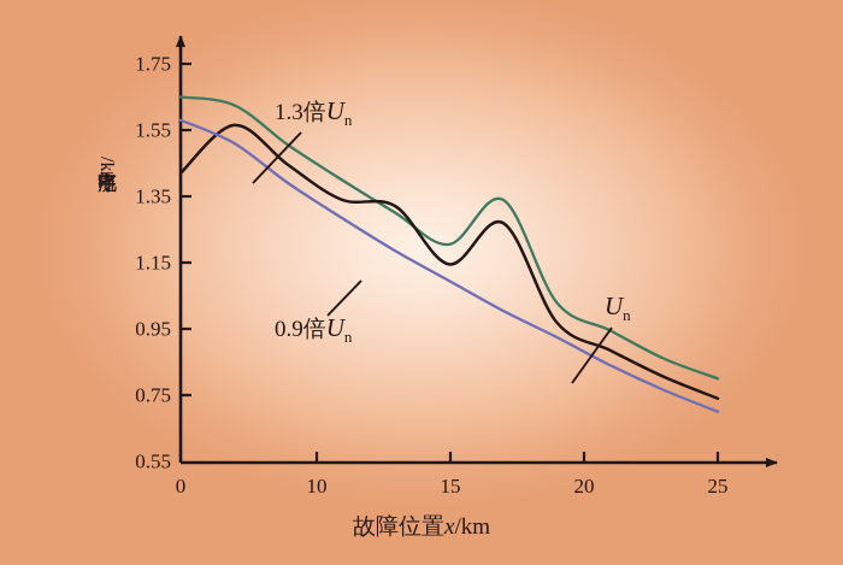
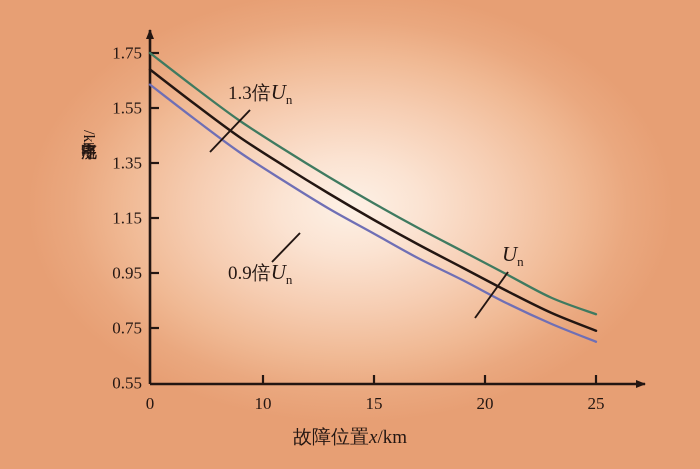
1.3倍Un/0: 1.65 -> 1.75
Un/0: 1.42 -> 1.69
0.9倍Un/0: 1.58 -> 1.64
Un/10: 1.32 -> 1.24
1.3倍Un/15: 1.34 -> 1.11
Un/15: 1.27 -> 1.05
